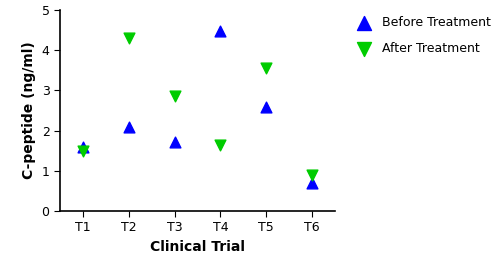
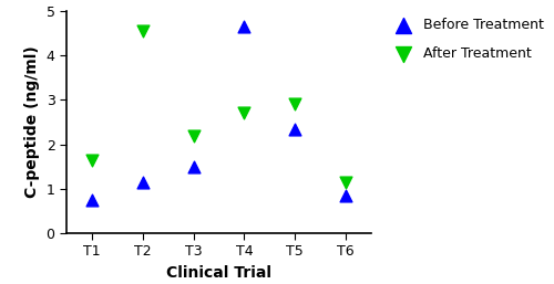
Before Treatment/T1: 1.60 -> 0.75
After Treatment/T1: 1.48 -> 1.65
Before Treatment/T2: 2.08 -> 1.15
After Treatment/T2: 4.32 -> 4.55
Before Treatment/T3: 1.72 -> 1.50
After Treatment/T3: 2.85 -> 2.20
Before Treatment/T4: 4.48 -> 4.65
After Treatment/T4: 1.65 -> 2.70
Before Treatment/T5: 2.60 -> 2.35
After Treatment/T5: 3.55 -> 2.90
Before Treatment/T6: 0.68 -> 0.85
After Treatment/T6: 0.88 -> 1.15
